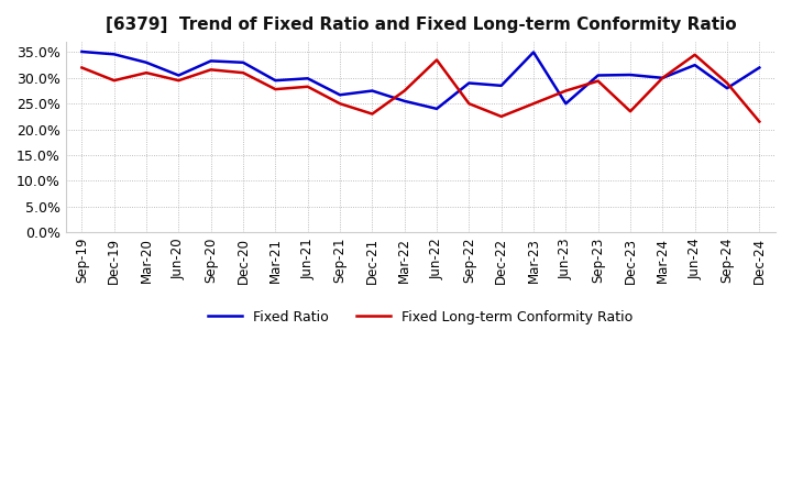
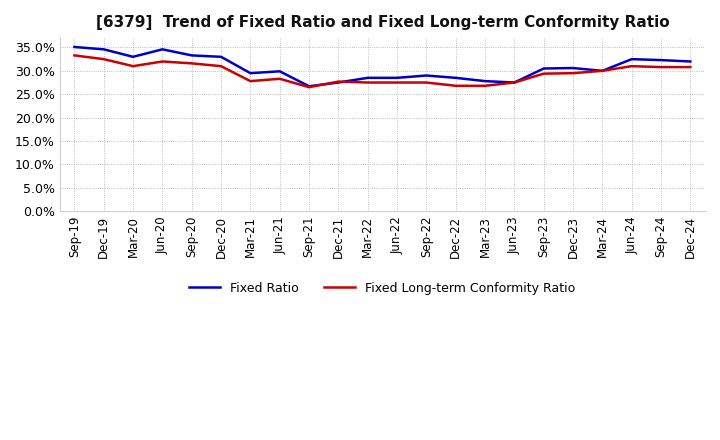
Fixed Long-term Conformity Ratio/Sep-19: 32.0% -> 33.3%
Fixed Long-term Conformity Ratio/Dec-19: 29.5% -> 32.5%
Fixed Ratio/Jun-20: 30.5% -> 34.6%
Fixed Long-term Conformity Ratio/Jun-20: 29.5% -> 32.0%
Fixed Long-term Conformity Ratio/Sep-21: 25.0% -> 26.5%
Fixed Long-term Conformity Ratio/Dec-21: 23.0% -> 27.7%
Fixed Ratio/Mar-22: 25.5% -> 28.5%
Fixed Ratio/Jun-22: 24.0% -> 28.5%
Fixed Long-term Conformity Ratio/Jun-22: 33.5% -> 27.5%
Fixed Long-term Conformity Ratio/Sep-22: 25.0% -> 27.5%
Fixed Long-term Conformity Ratio/Dec-22: 22.5% -> 26.8%
Fixed Ratio/Mar-23: 35.0% -> 27.8%
Fixed Long-term Conformity Ratio/Mar-23: 25.0% -> 26.8%
Fixed Ratio/Jun-23: 25.0% -> 27.5%
Fixed Long-term Conformity Ratio/Dec-23: 23.5% -> 29.5%
Fixed Long-term Conformity Ratio/Jun-24: 34.5% -> 31.0%
Fixed Ratio/Sep-24: 28.0% -> 32.3%
Fixed Long-term Conformity Ratio/Sep-24: 29.0% -> 30.8%
Fixed Long-term Conformity Ratio/Dec-24: 21.5% -> 30.8%
